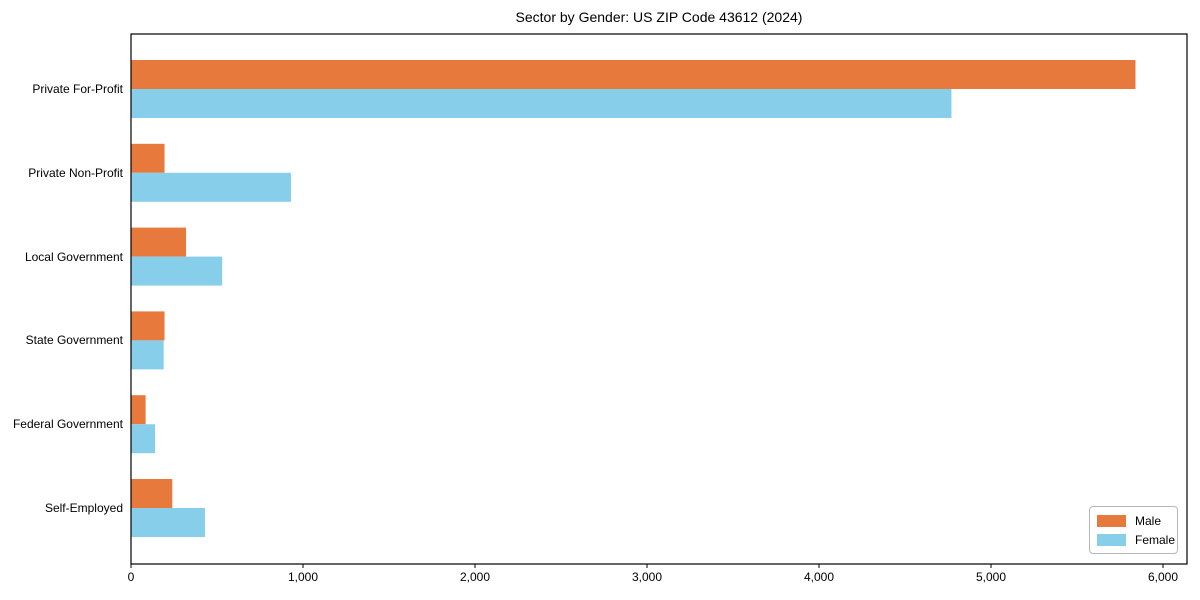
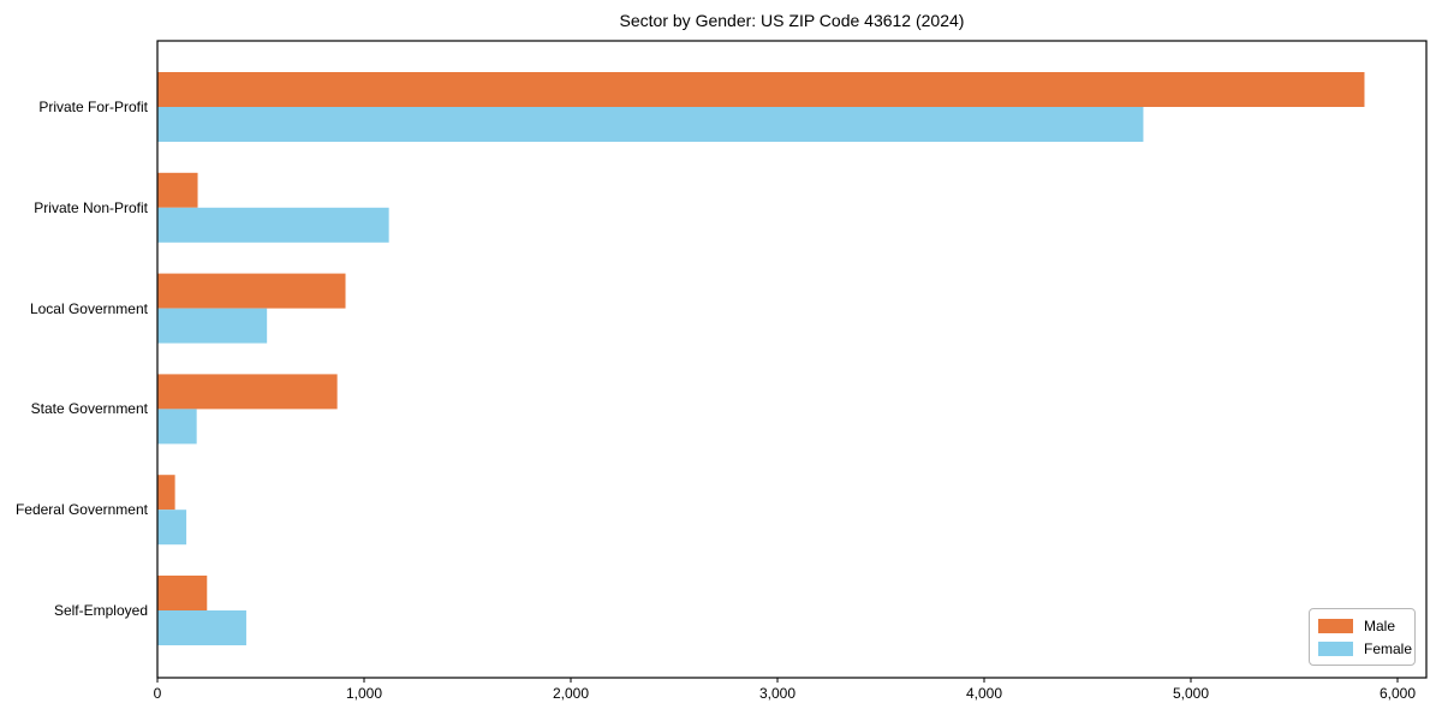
Female/Private Non-Profit: 930 -> 1120
Male/Local Government: 320 -> 910
Male/State Government: 200 -> 870
